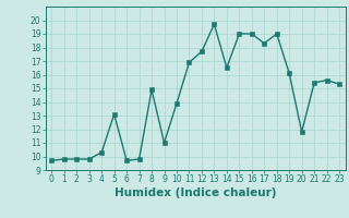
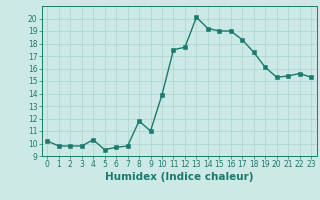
0: 9.7 -> 10.2
5: 13.1 -> 9.5
8: 14.9 -> 11.8
11: 16.9 -> 17.5
13: 19.7 -> 20.1
14: 16.5 -> 19.2
18: 19.0 -> 17.3
20: 11.8 -> 15.3
